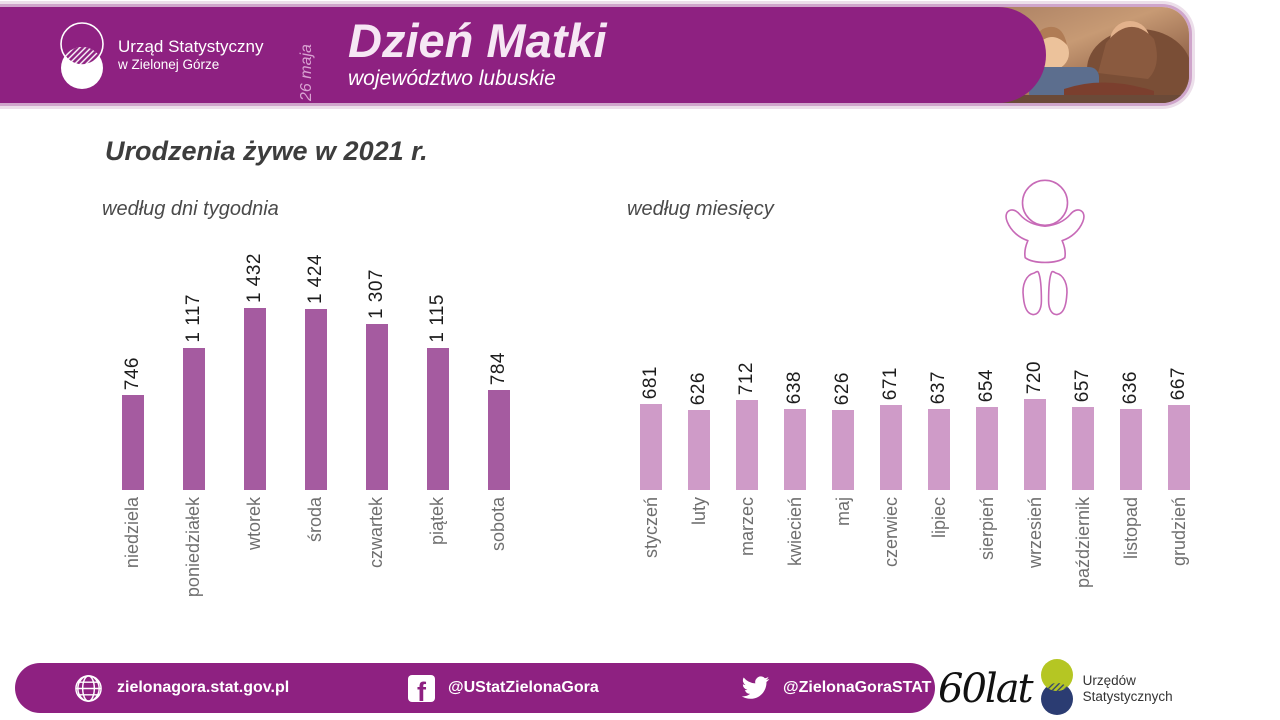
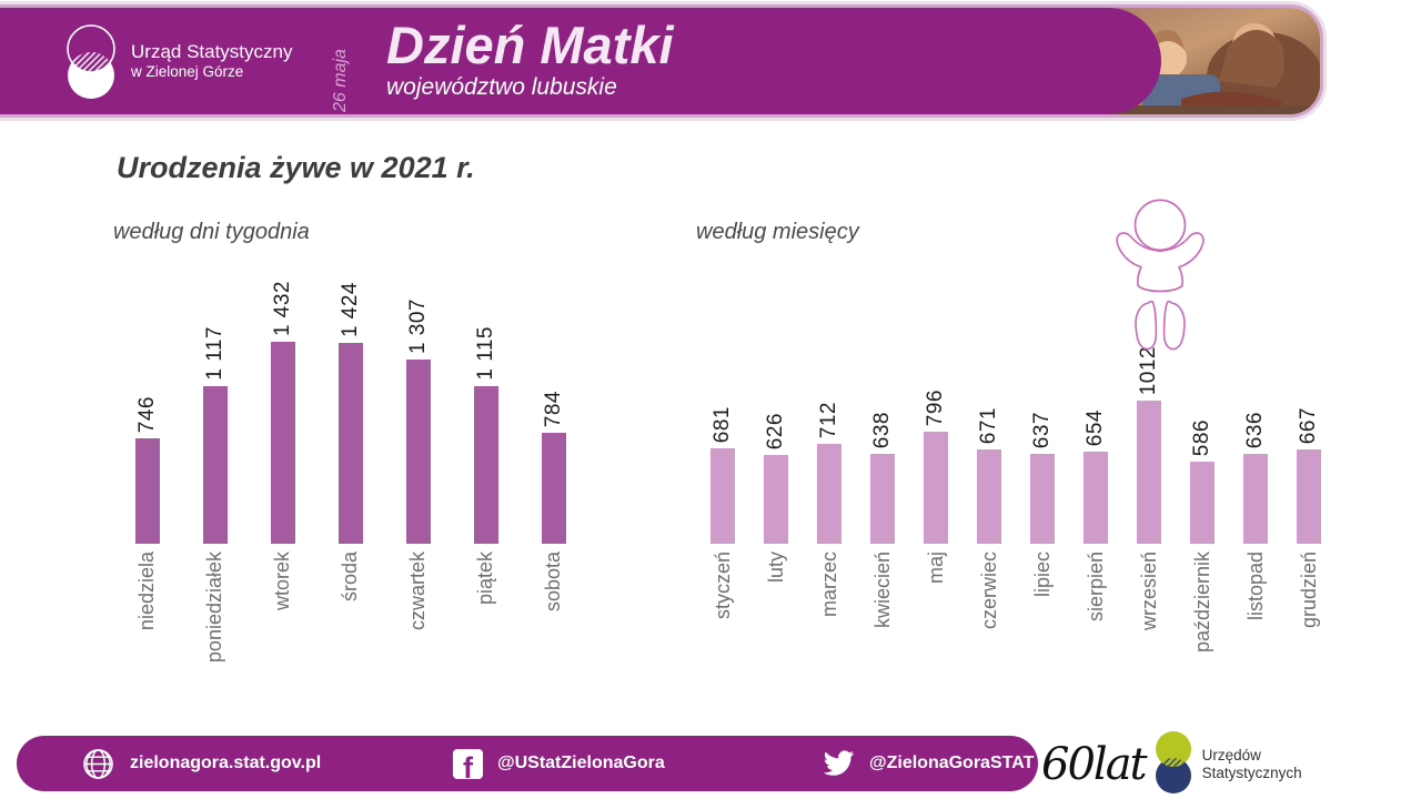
według miesięcy/maj: 626 -> 796
według miesięcy/wrzesień: 720 -> 1012
według miesięcy/październik: 657 -> 586
